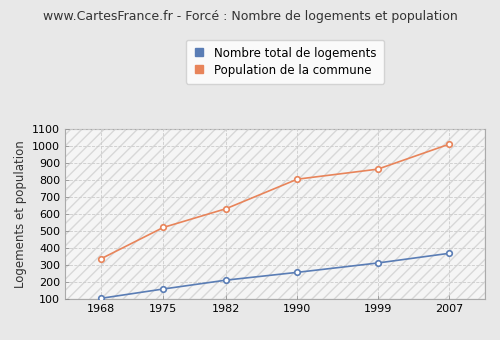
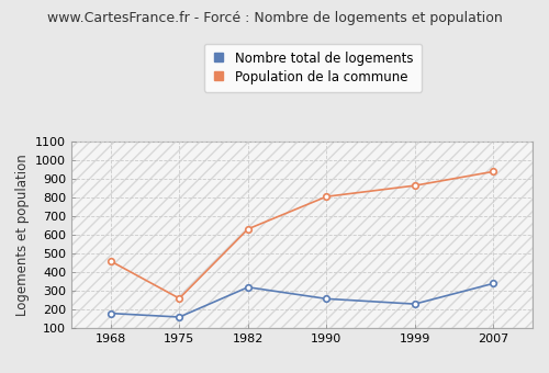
Nombre total de logements/1968: 100 -> 180
Population de la commune/1968: 340 -> 460
Population de la commune/1975: 520 -> 260
Nombre total de logements/1982: 210 -> 320
Nombre total de logements/1999: 310 -> 230
Nombre total de logements/2007: 370 -> 340
Population de la commune/2007: 1010 -> 940
